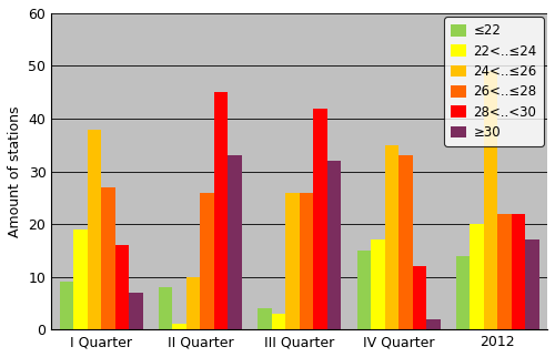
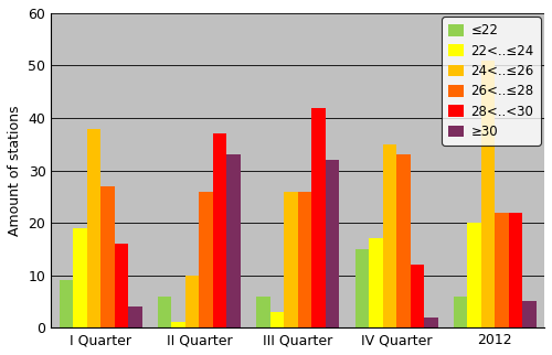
≥30/I Quarter: 7 -> 4
≤22/II Quarter: 8 -> 6
28<..<30/II Quarter: 45 -> 37
≤22/III Quarter: 4 -> 6
≤22/2012: 14 -> 6
24<..≤26/2012: 49 -> 51
≥30/2012: 17 -> 5
